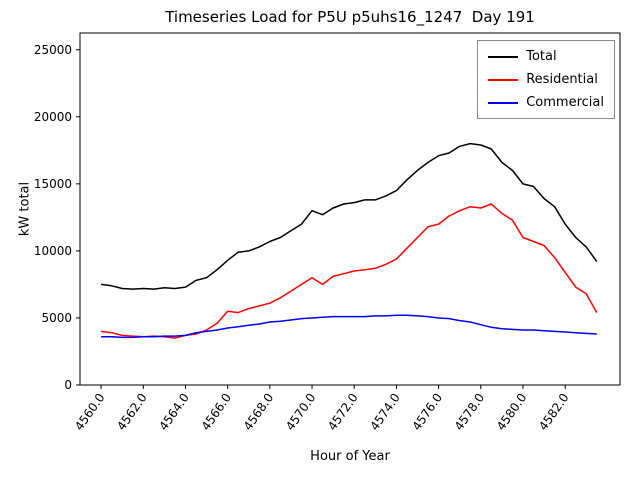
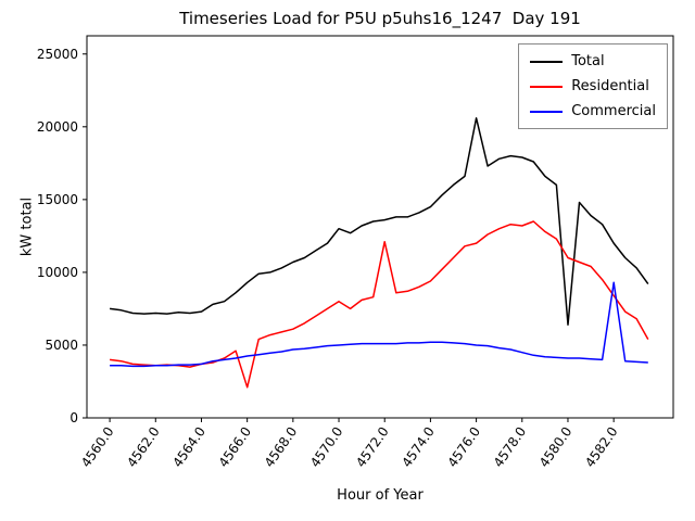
Residential/4566.0: 5500 -> 2100
Residential/4572.0: 8500 -> 12100
Total/4576.0: 17100 -> 20600
Total/4580.0: 15000 -> 6400
Commercial/4582.0: 4000 -> 9300
